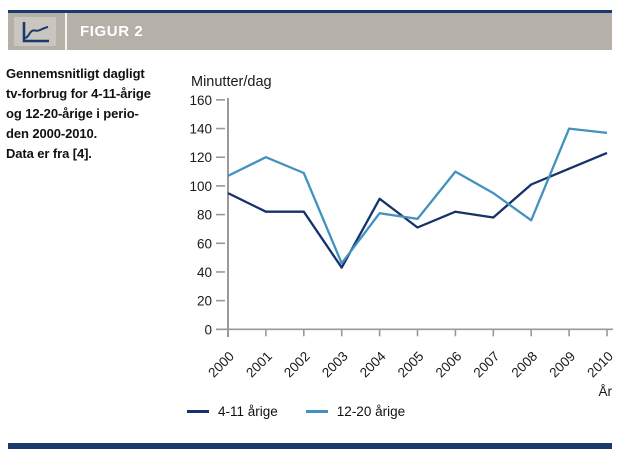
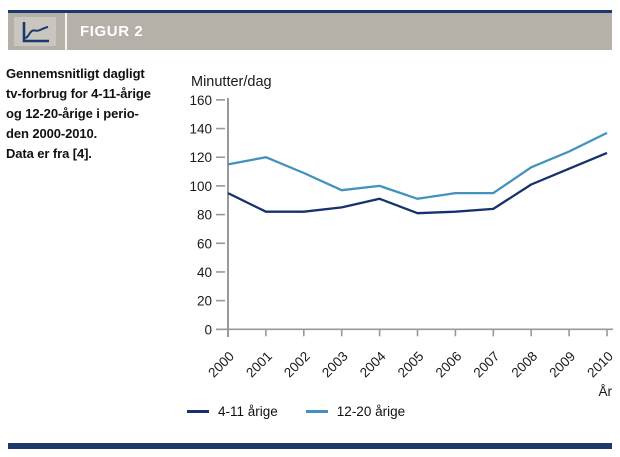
12-20 årige/2000: 107 -> 115
4-11 årige/2003: 43 -> 85
12-20 årige/2003: 46 -> 97
12-20 årige/2004: 81 -> 100
4-11 årige/2005: 71 -> 81
12-20 årige/2005: 77 -> 91
12-20 årige/2006: 110 -> 95
4-11 årige/2007: 78 -> 84
12-20 årige/2008: 76 -> 113
12-20 årige/2009: 140 -> 124
